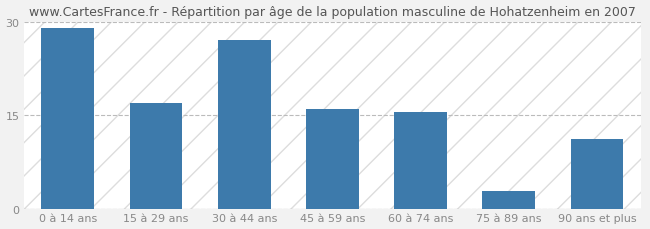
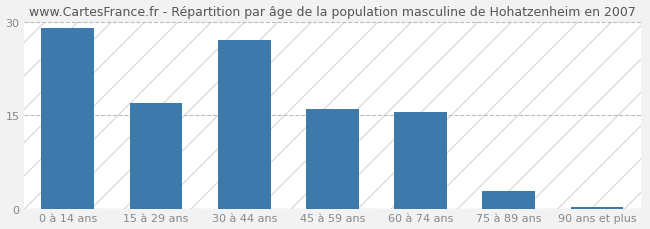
90 ans et plus: 11.2 -> 0.4
